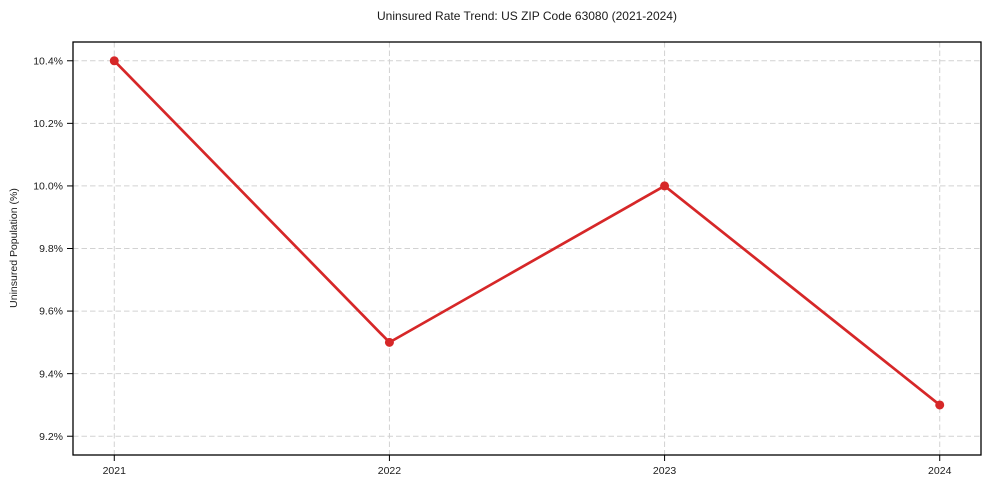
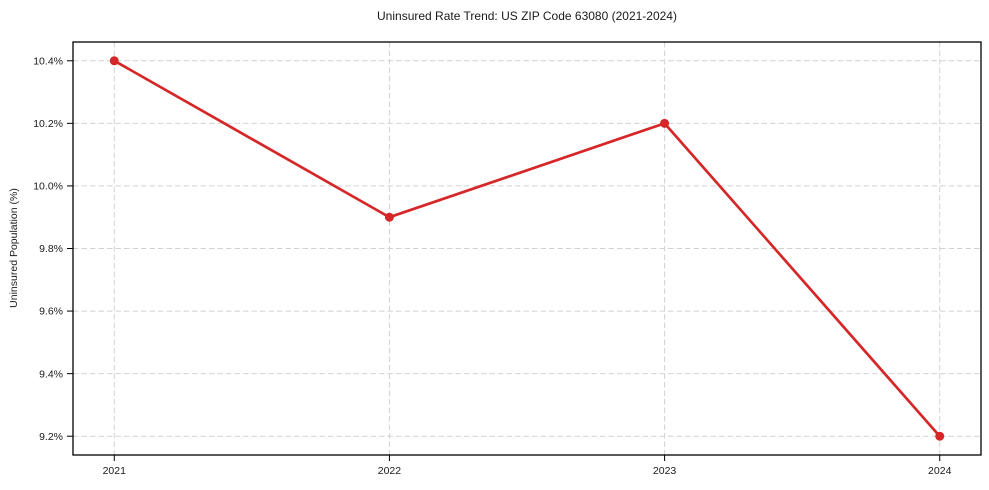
2022: 9.5% -> 9.9%
2023: 10.0% -> 10.2%
2024: 9.3% -> 9.2%
